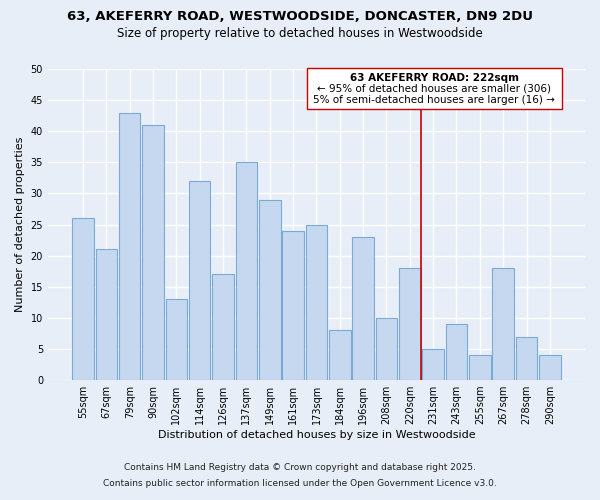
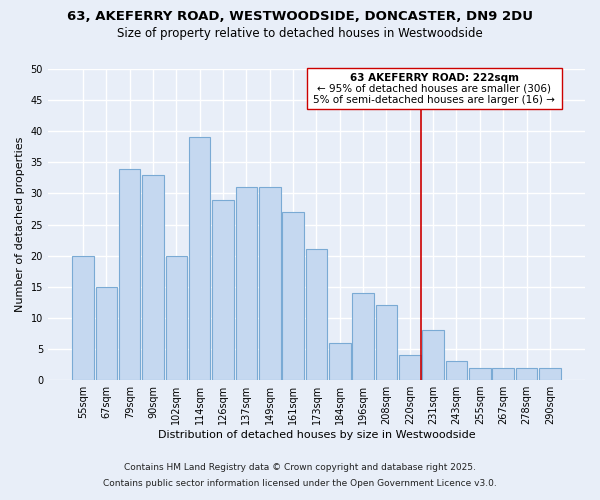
55sqm: 26 -> 20
67sqm: 21 -> 15
79sqm: 43 -> 34
90sqm: 41 -> 33
102sqm: 13 -> 20
114sqm: 32 -> 39
126sqm: 17 -> 29
137sqm: 35 -> 31
149sqm: 29 -> 31
161sqm: 24 -> 27
173sqm: 25 -> 21
184sqm: 8 -> 6
196sqm: 23 -> 14
208sqm: 10 -> 12
220sqm: 18 -> 4
231sqm: 5 -> 8
243sqm: 9 -> 3
255sqm: 4 -> 2
267sqm: 18 -> 2
278sqm: 7 -> 2
290sqm: 4 -> 2
